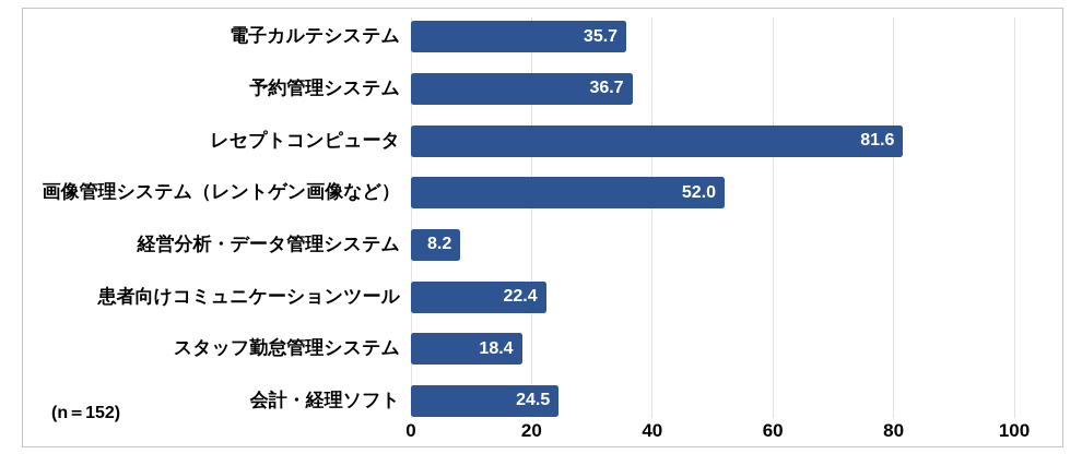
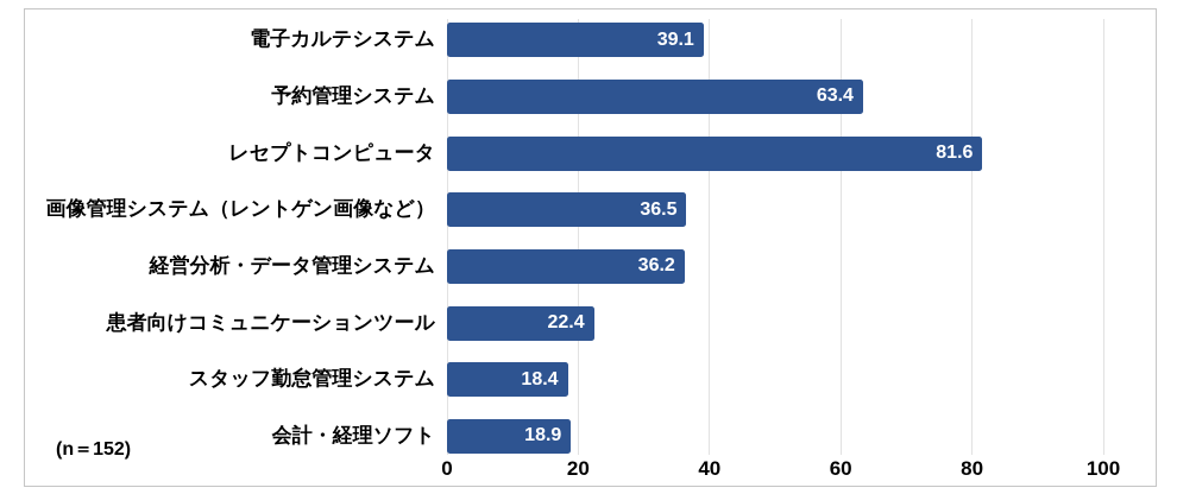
電子カルテシステム: 35.7 -> 39.1
予約管理システム: 36.7 -> 63.4
画像管理システム（レントゲン画像など）: 52.0 -> 36.5
経営分析・データ管理システム: 8.2 -> 36.2
会計・経理ソフト: 24.5 -> 18.9
